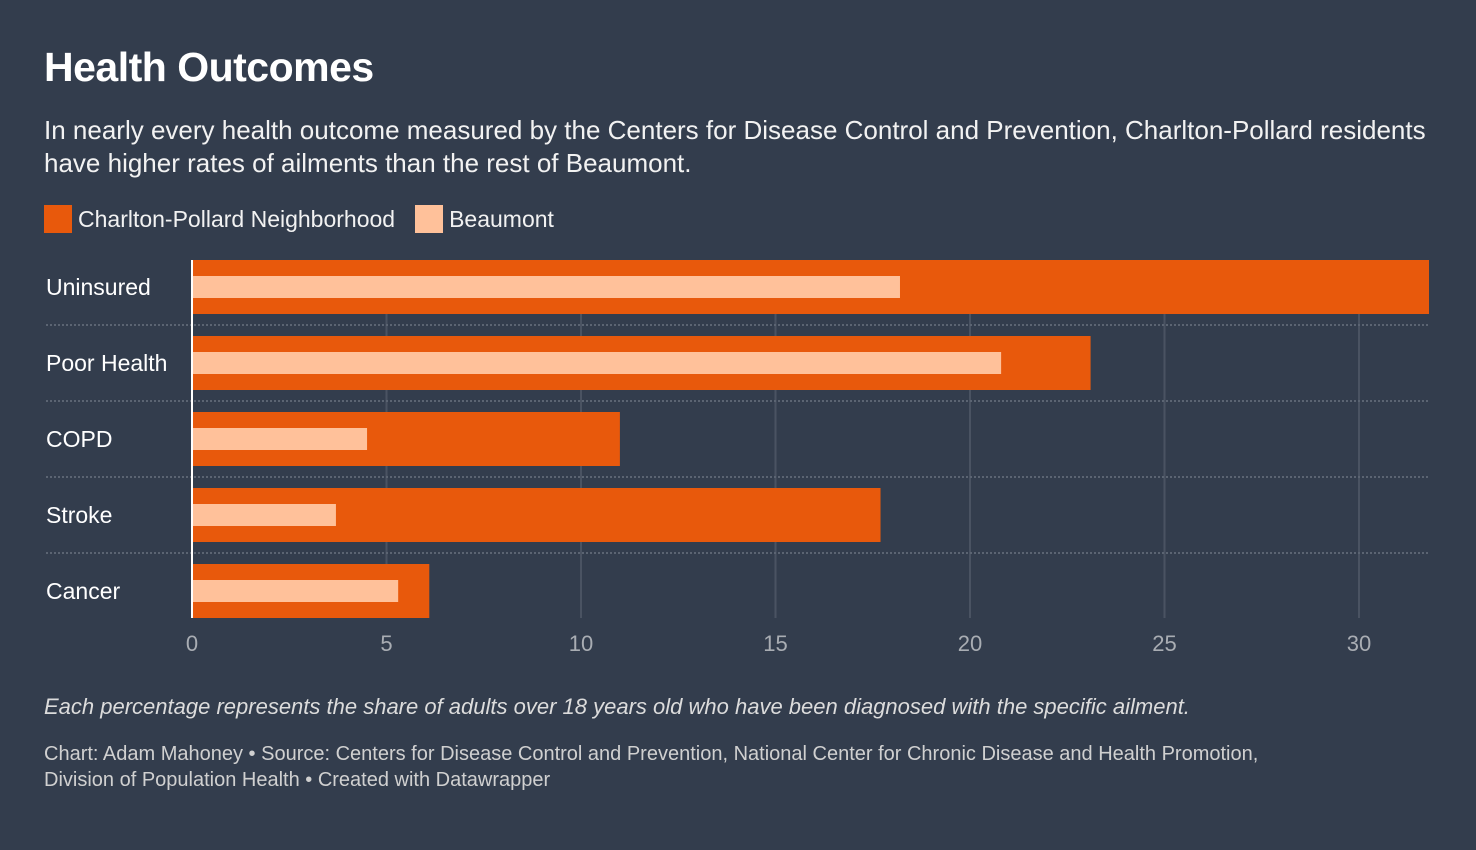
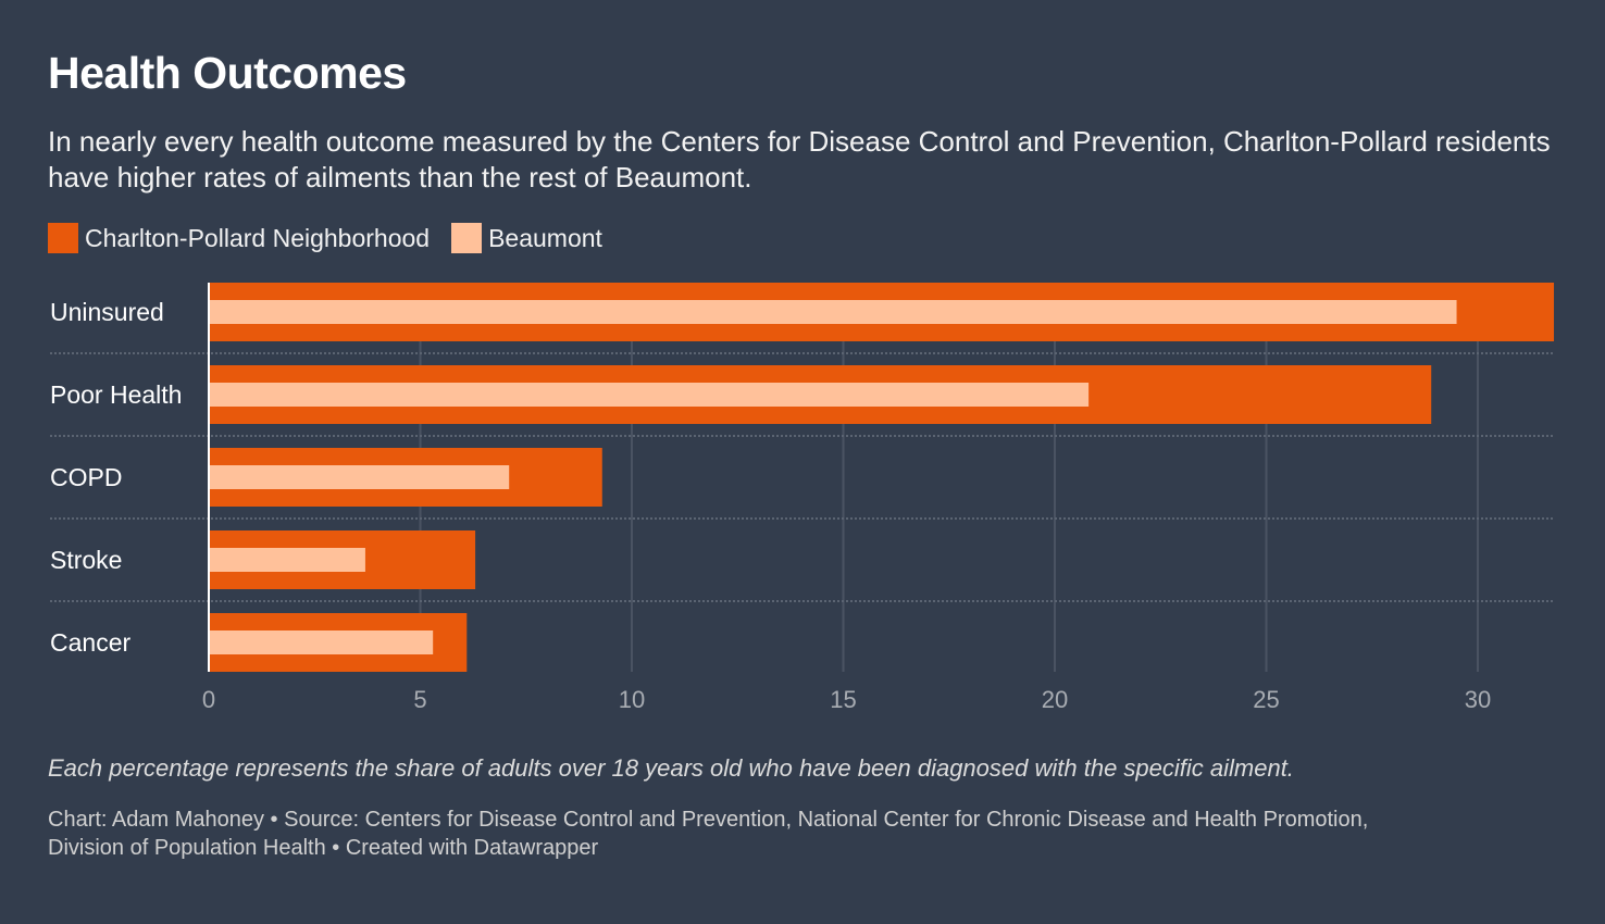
Beaumont/Uninsured: 18.2 -> 29.5
Charlton-Pollard Neighborhood/Poor Health: 23.1 -> 28.9
Charlton-Pollard Neighborhood/COPD: 11.0 -> 9.3
Beaumont/COPD: 4.5 -> 7.1
Charlton-Pollard Neighborhood/Stroke: 17.7 -> 6.3
